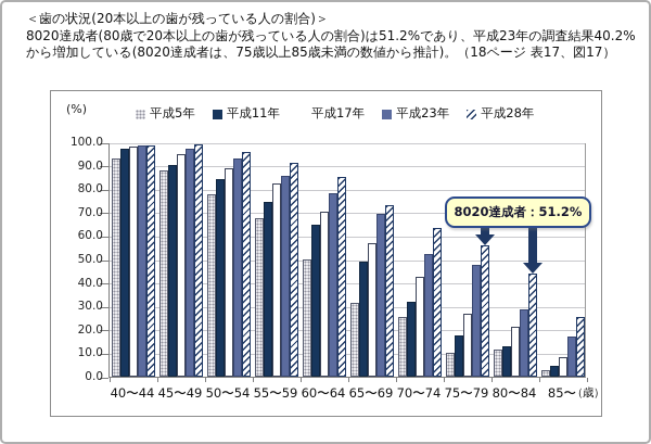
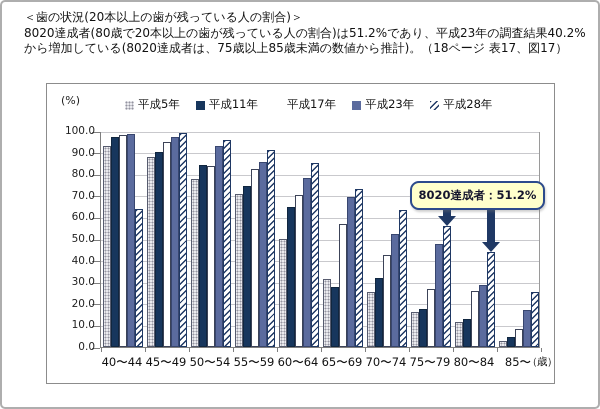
平成28年/40〜44: 99 -> 64
平成17年/50〜54: 89 -> 84
平成5年/55〜59: 68 -> 71
平成11年/65〜69: 49 -> 28
平成5年/75〜79: 10 -> 16
平成17年/80〜84: 21 -> 26
